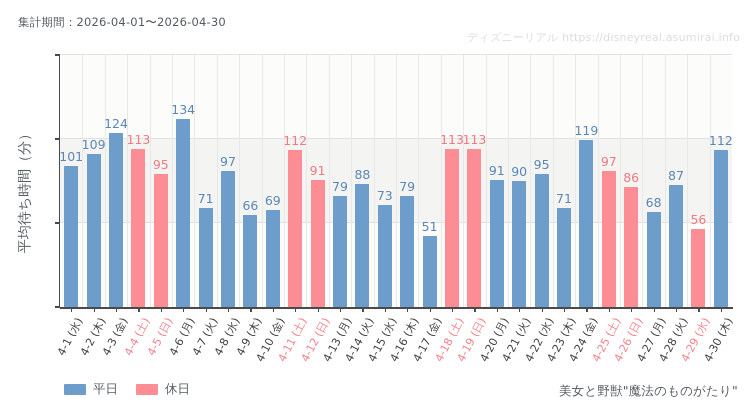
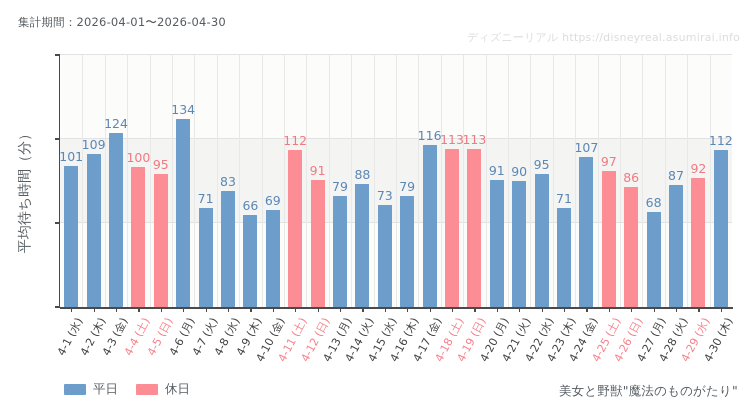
4-4 (土): 113 -> 100
4-8 (水): 97 -> 83
4-17 (金): 51 -> 116
4-24 (金): 119 -> 107
4-29 (水): 56 -> 92
